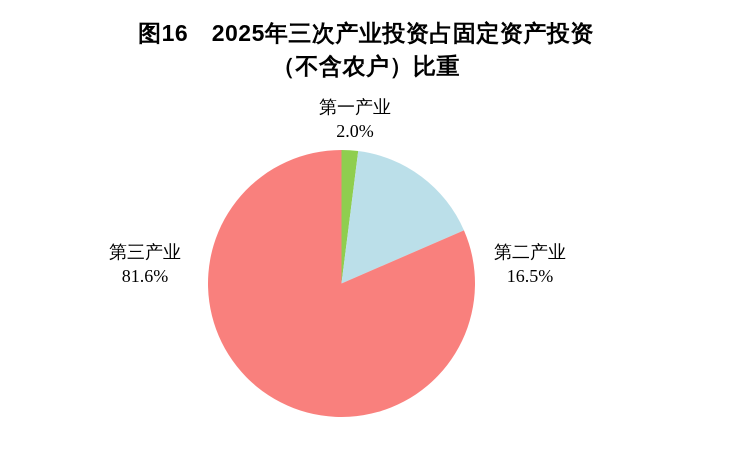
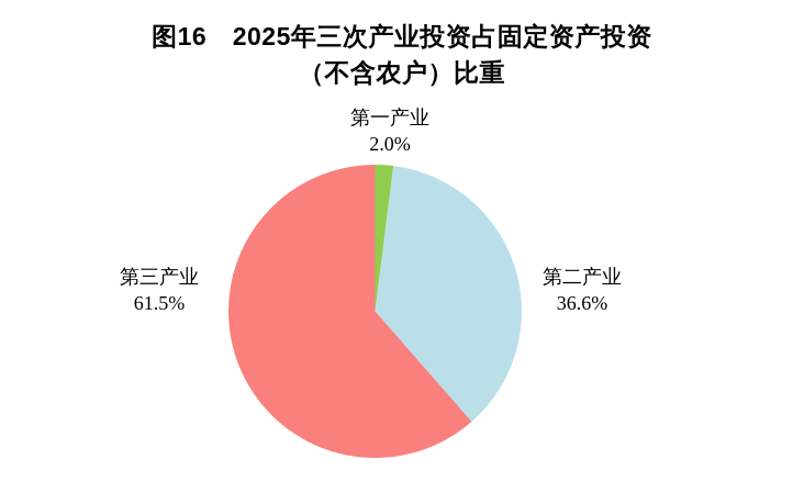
第二产业: 16.5% -> 36.6%
第三产业: 81.6% -> 61.5%
